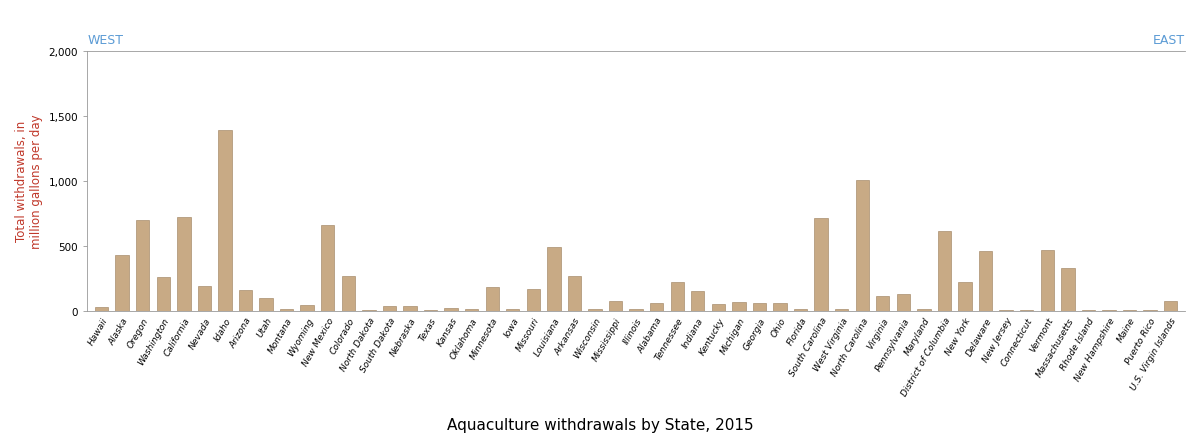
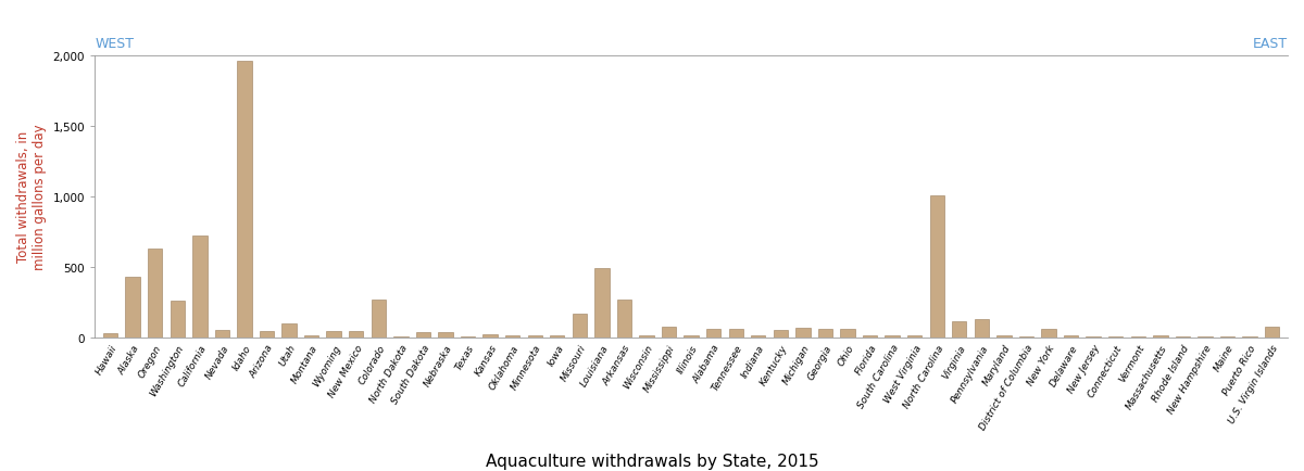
Oregon: 700 -> 630
Nevada: 190 -> 50
Idaho: 1,390 -> 1,960
Arizona: 160 -> 40
New Mexico: 660 -> 40
Minnesota: 180 -> 10
Tennessee: 220 -> 60
Indiana: 150 -> 20
South Carolina: 710 -> 10
District of Columbia: 610 -> 0
New York: 220 -> 60
Delaware: 460 -> 10
Vermont: 470 -> 0
Massachusetts: 330 -> 10
